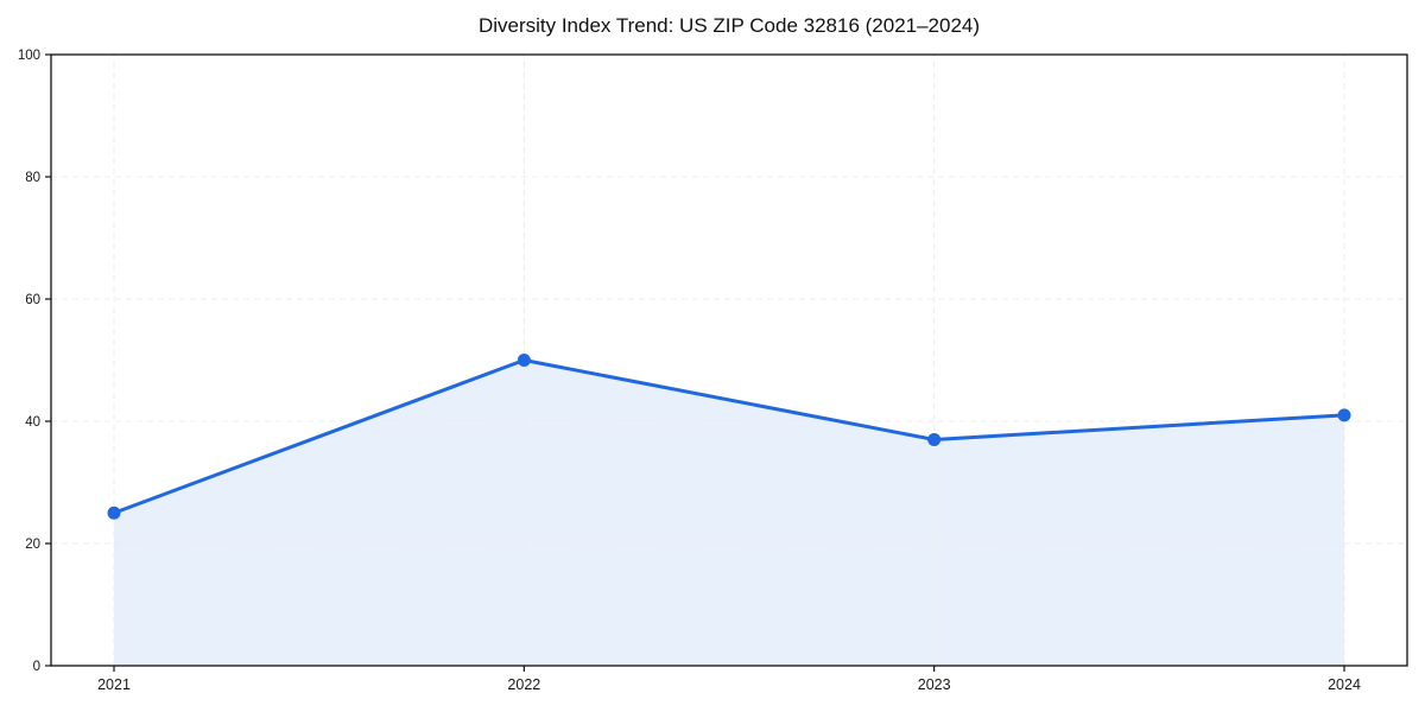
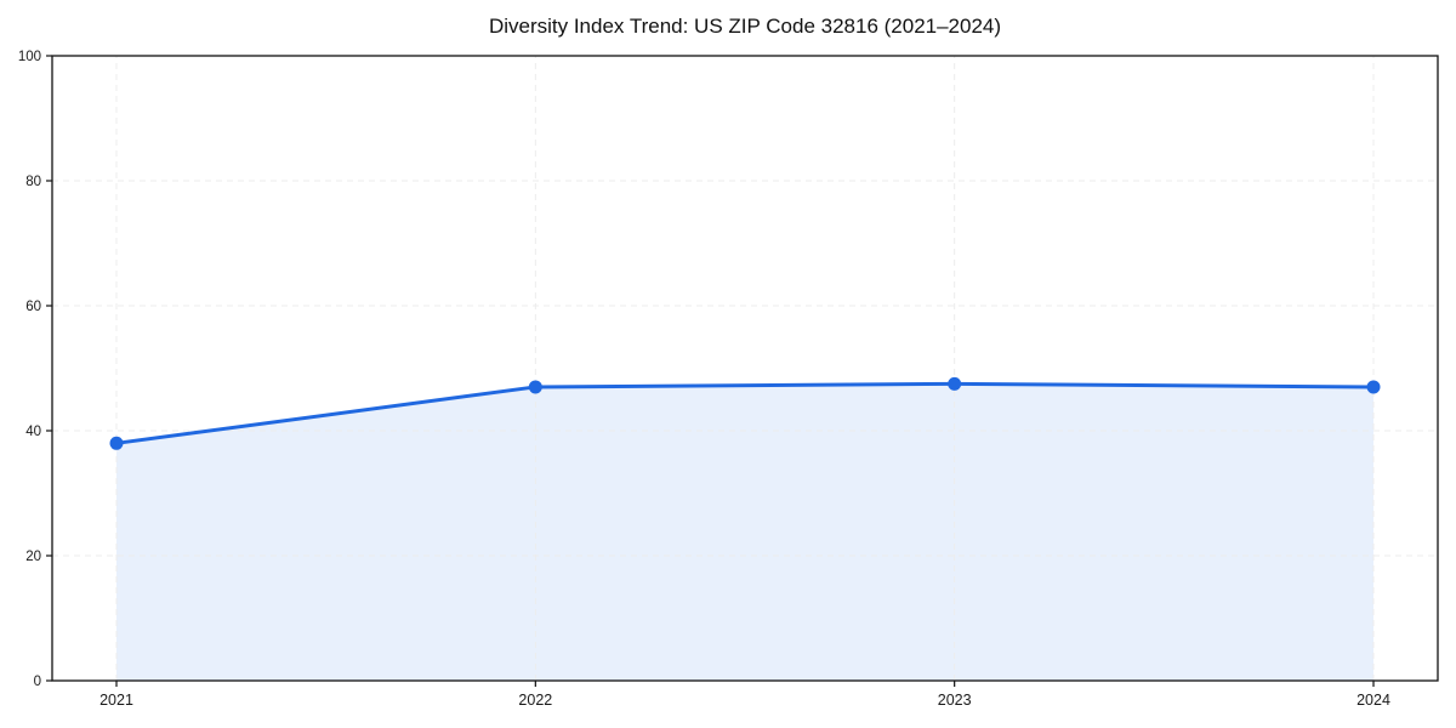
2021: 25 -> 38
2022: 50 -> 47
2023: 37 -> 48
2024: 41 -> 47
